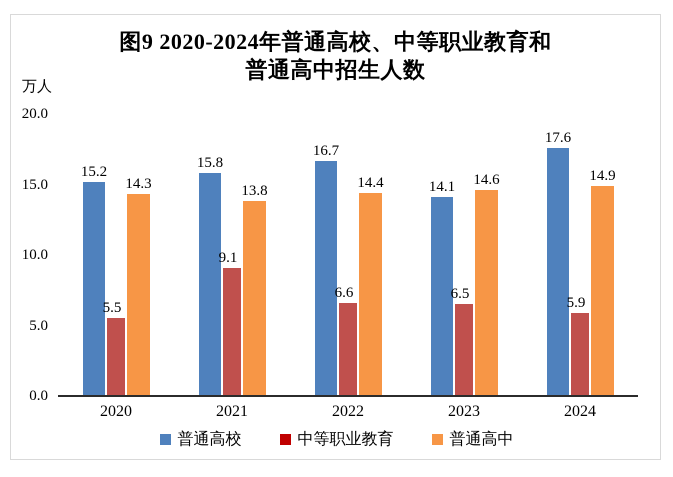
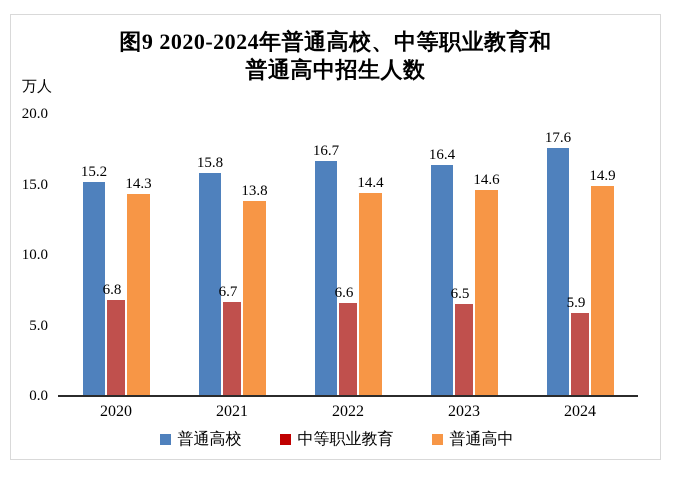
中等职业教育/2020: 5.5 -> 6.8
中等职业教育/2021: 9.1 -> 6.7
普通高校/2023: 14.1 -> 16.4
